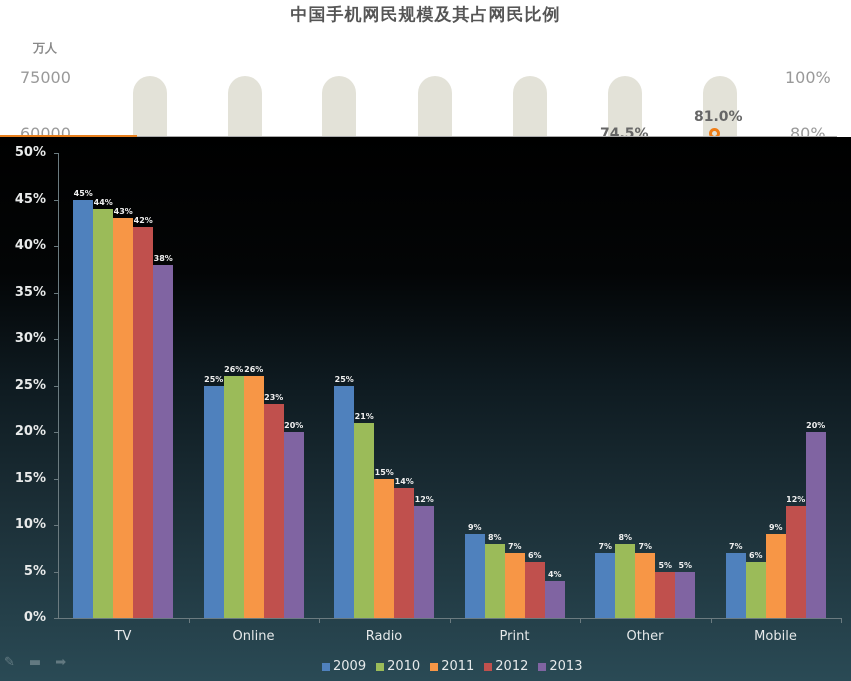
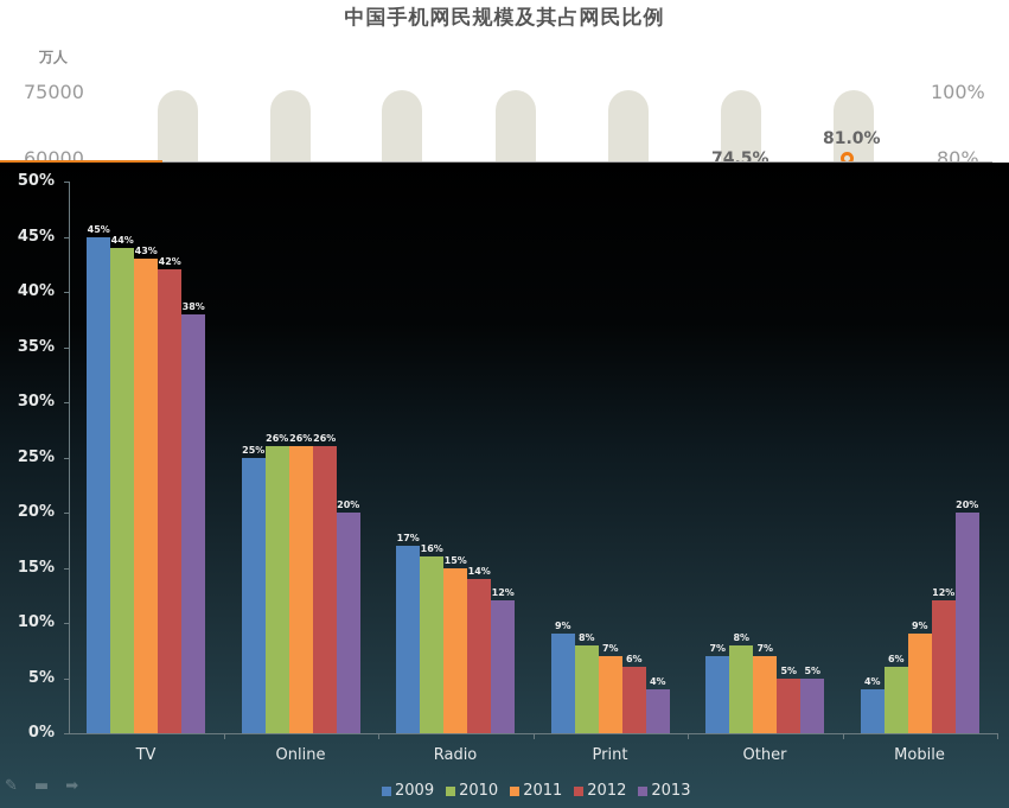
2012/Online: 23% -> 26%
2009/Radio: 25% -> 17%
2010/Radio: 21% -> 16%
2009/Mobile: 7% -> 4%
